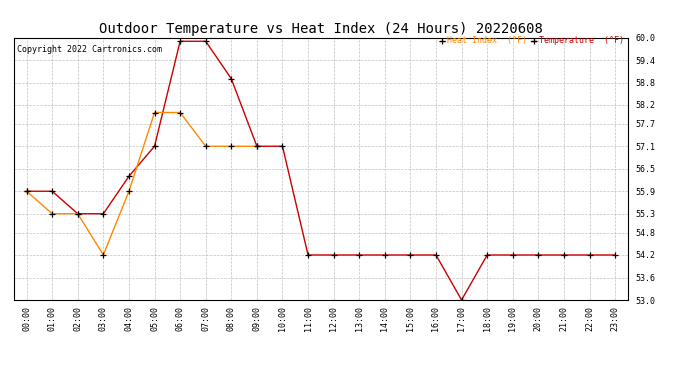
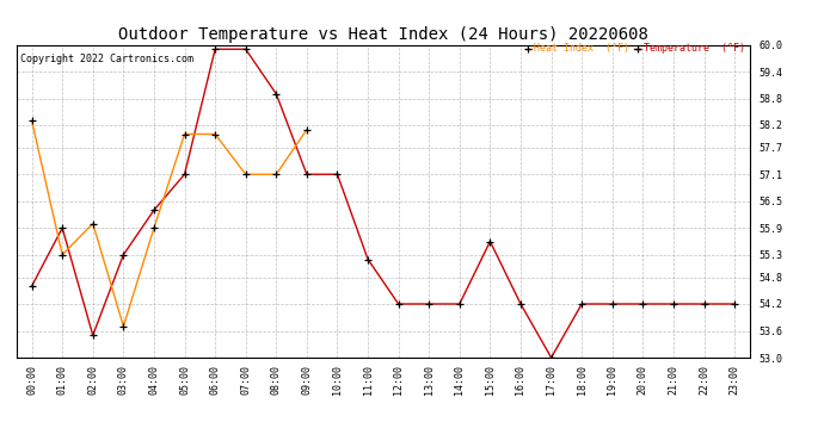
Temperature (°F)/00:00: 55.9 -> 54.6
Heat Index (°F)/00:00: 55.9 -> 58.3
Temperature (°F)/02:00: 55.3 -> 53.5
Heat Index (°F)/02:00: 55.3 -> 56.0
Heat Index (°F)/03:00: 54.2 -> 53.7
Heat Index (°F)/09:00: 57.1 -> 58.1
Temperature (°F)/11:00: 54.2 -> 55.2
Temperature (°F)/15:00: 54.2 -> 55.6
